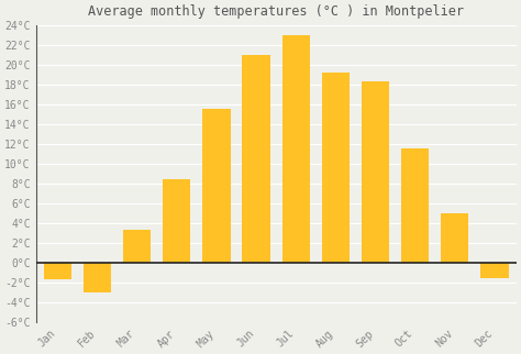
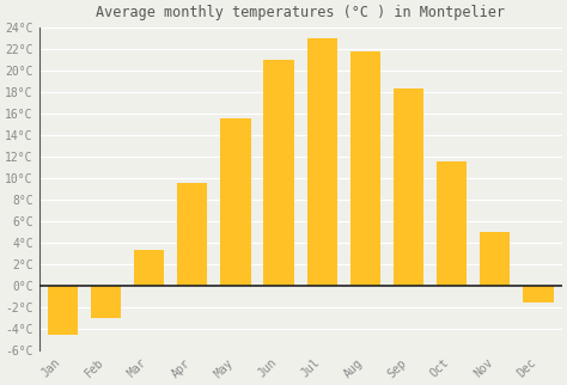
Jan: -1.6°C -> -4.5°C
Apr: 8.4°C -> 9.5°C
Aug: 19.2°C -> 21.7°C
